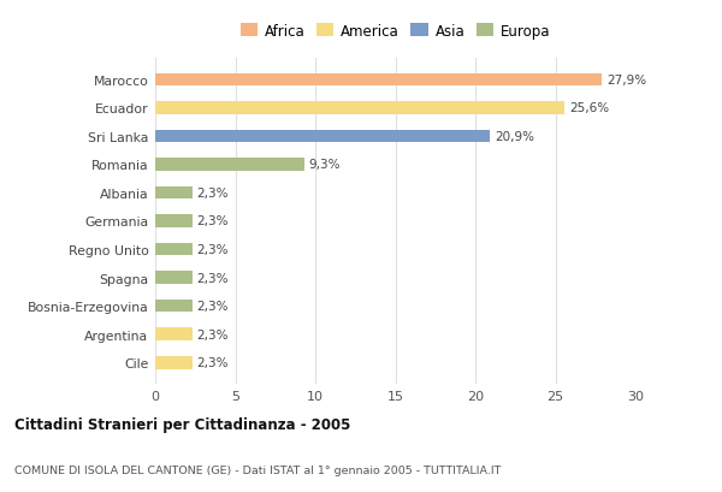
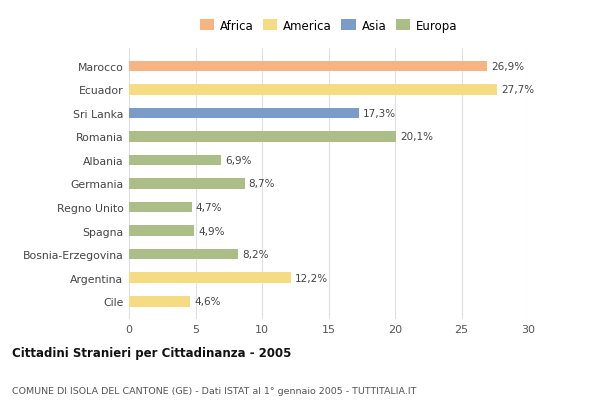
Marocco: 27,9% -> 26,9%
Ecuador: 25,6% -> 27,7%
Sri Lanka: 20,9% -> 17,3%
Romania: 9,3% -> 20,1%
Albania: 2,3% -> 6,9%
Germania: 2,3% -> 8,7%
Regno Unito: 2,3% -> 4,7%
Spagna: 2,3% -> 4,9%
Bosnia-Erzegovina: 2,3% -> 8,2%
Argentina: 2,3% -> 12,2%
Cile: 2,3% -> 4,6%
